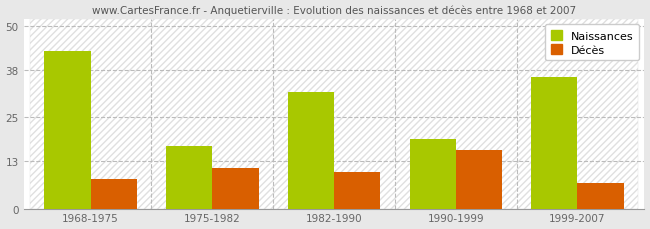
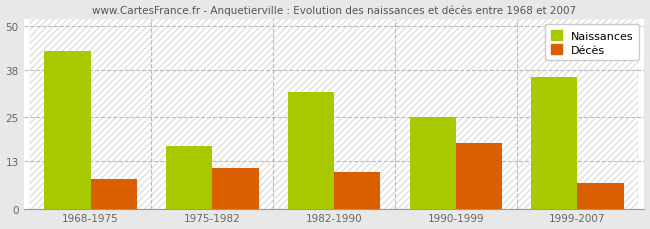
Naissances/1990-1999: 19 -> 25
Décès/1990-1999: 16 -> 18
